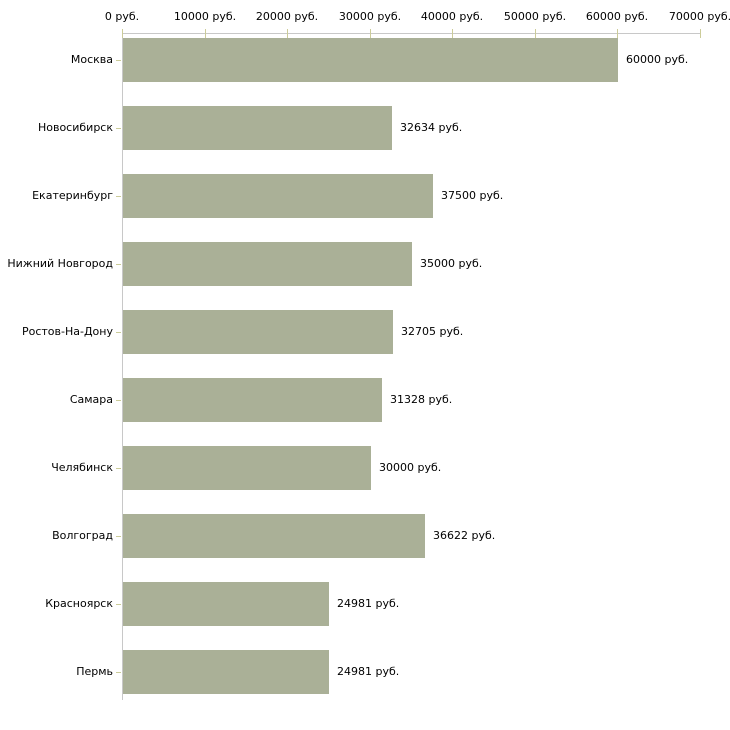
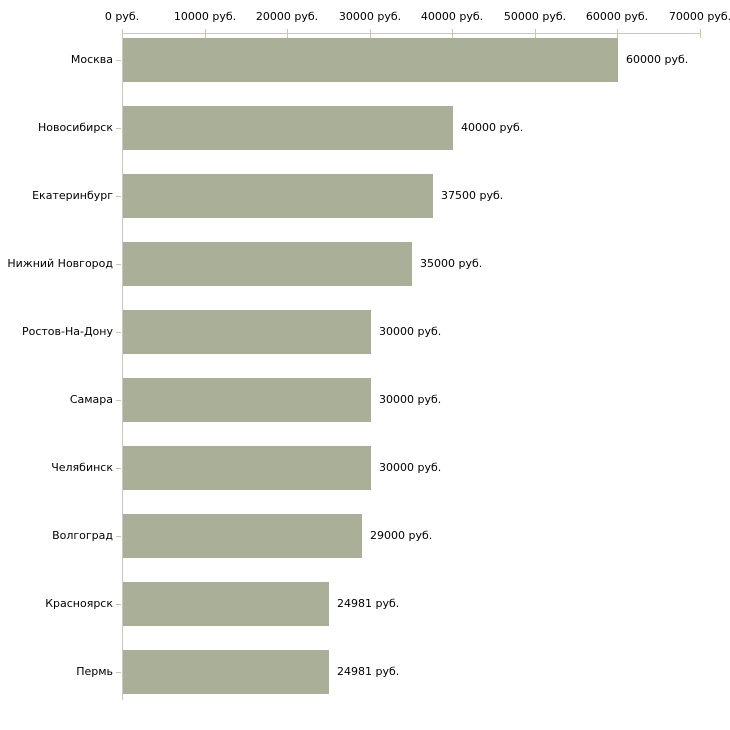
Новосибирск: 32634 -> 40000
Ростов-На-Дону: 32705 -> 30000
Самара: 31328 -> 30000
Волгоград: 36622 -> 29000
